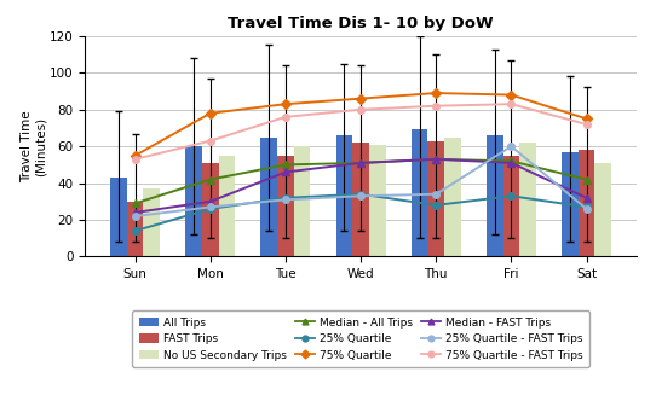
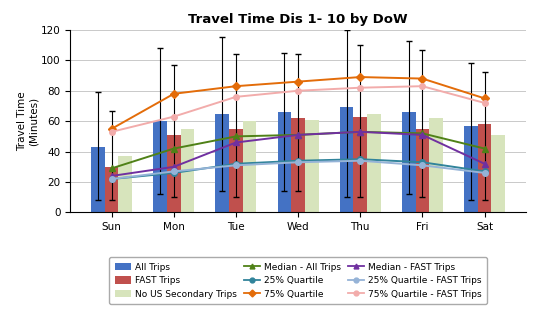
25% Quartile/Sun: 14 -> 22
25% Quartile/Thu: 28 -> 35
25% Quartile - FAST Trips/Fri: 60 -> 31
